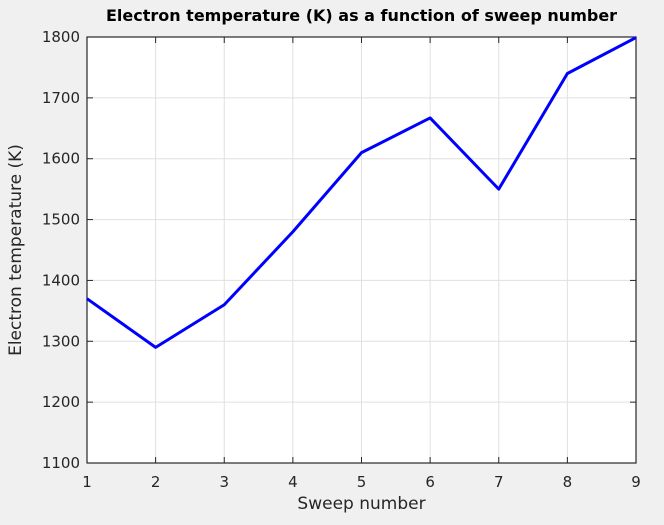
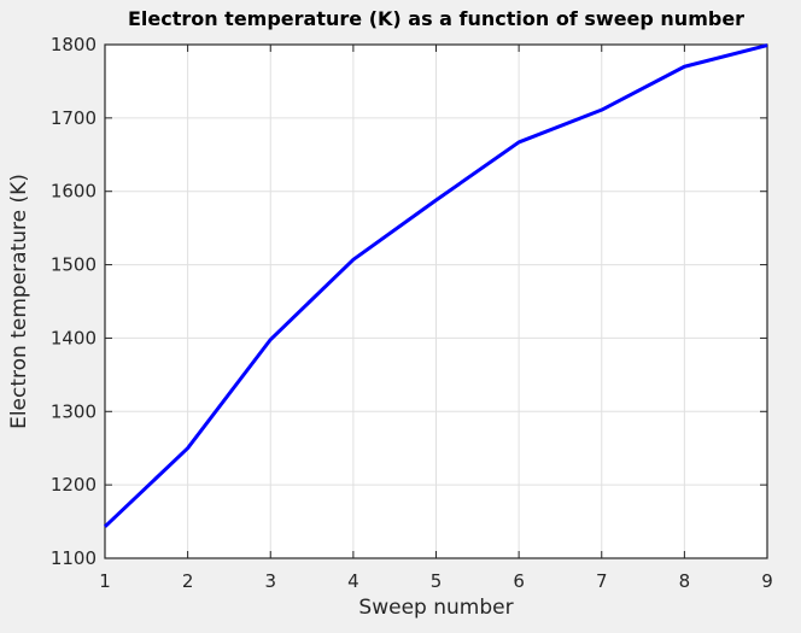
1: 1370 -> 1140
2: 1290 -> 1250
3: 1360 -> 1400
4: 1480 -> 1510
5: 1610 -> 1590
7: 1550 -> 1710
8: 1740 -> 1770
